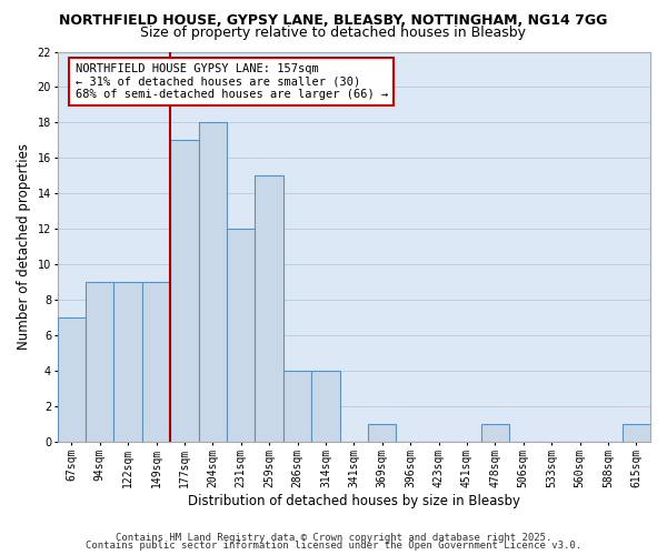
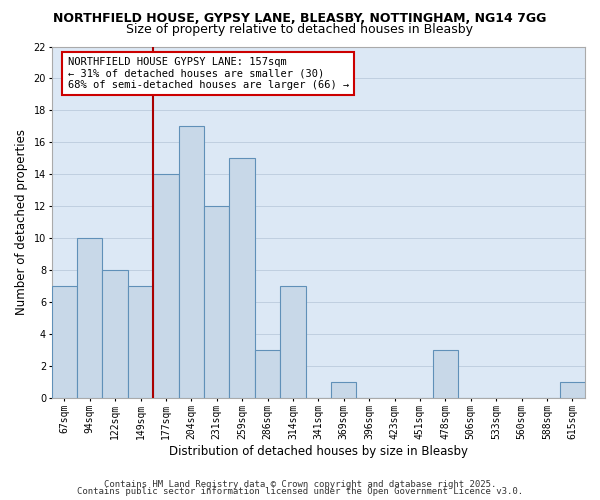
94sqm: 9 -> 10
122sqm: 9 -> 8
149sqm: 9 -> 7
177sqm: 17 -> 14
204sqm: 18 -> 17
286sqm: 4 -> 3
314sqm: 4 -> 7
478sqm: 1 -> 3
